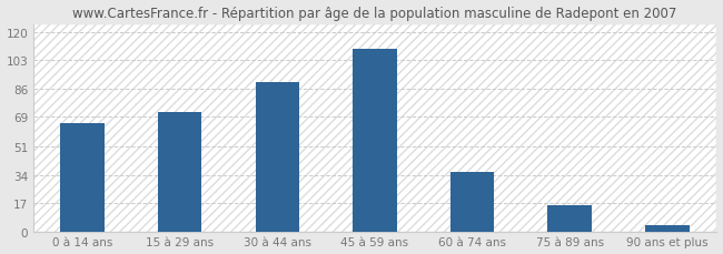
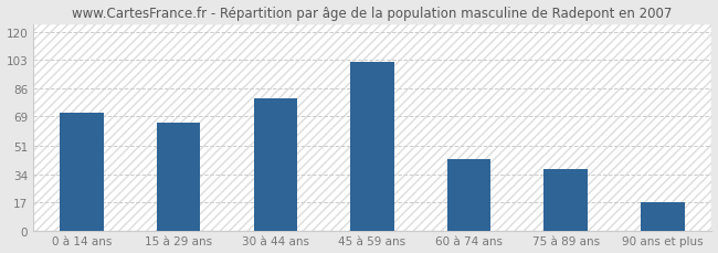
0 à 14 ans: 65 -> 71
15 à 29 ans: 72 -> 65
30 à 44 ans: 90 -> 80
45 à 59 ans: 110 -> 102
60 à 74 ans: 36 -> 43
75 à 89 ans: 16 -> 37
90 ans et plus: 4 -> 17
